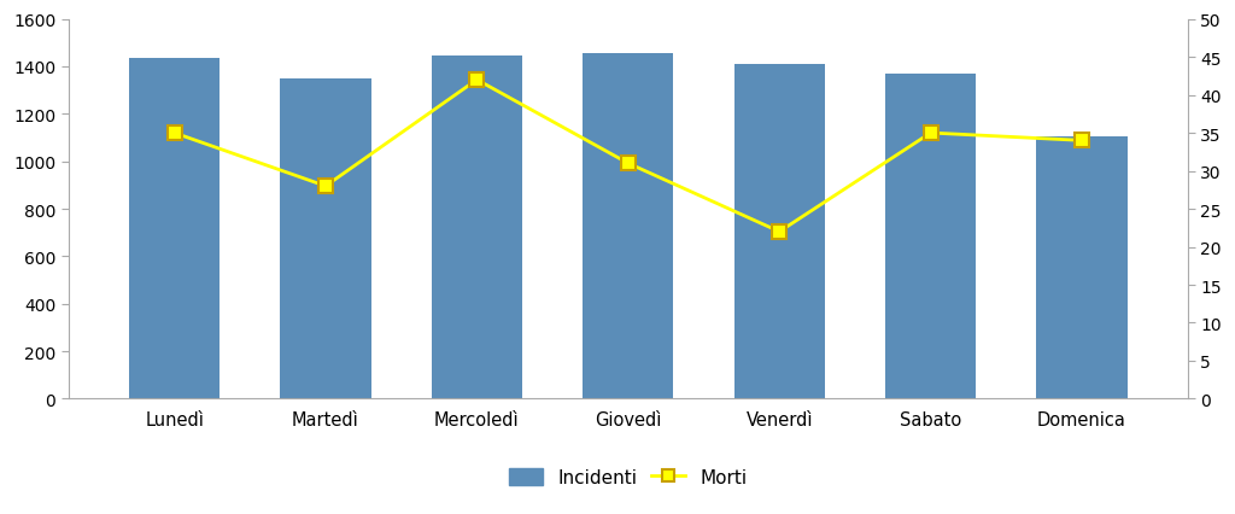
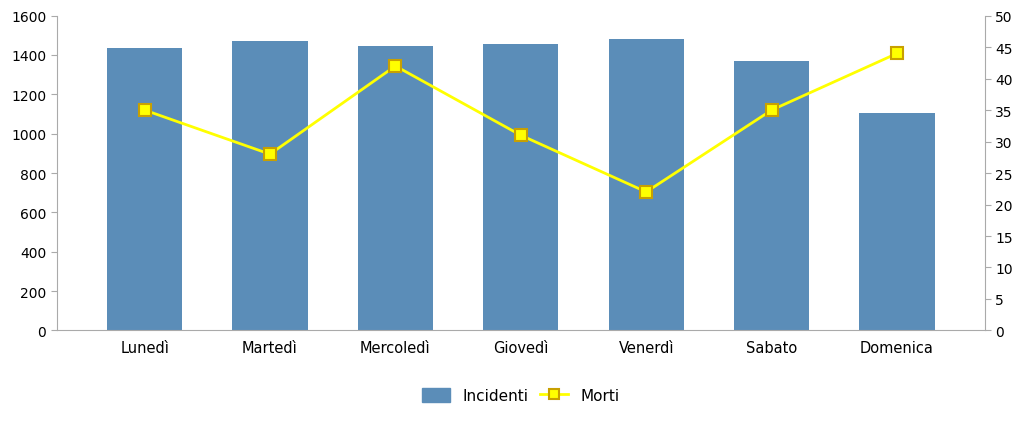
Incidenti/Martedì: 1350 -> 1470
Incidenti/Venerdì: 1410 -> 1480
Morti/Domenica: 34 -> 44
